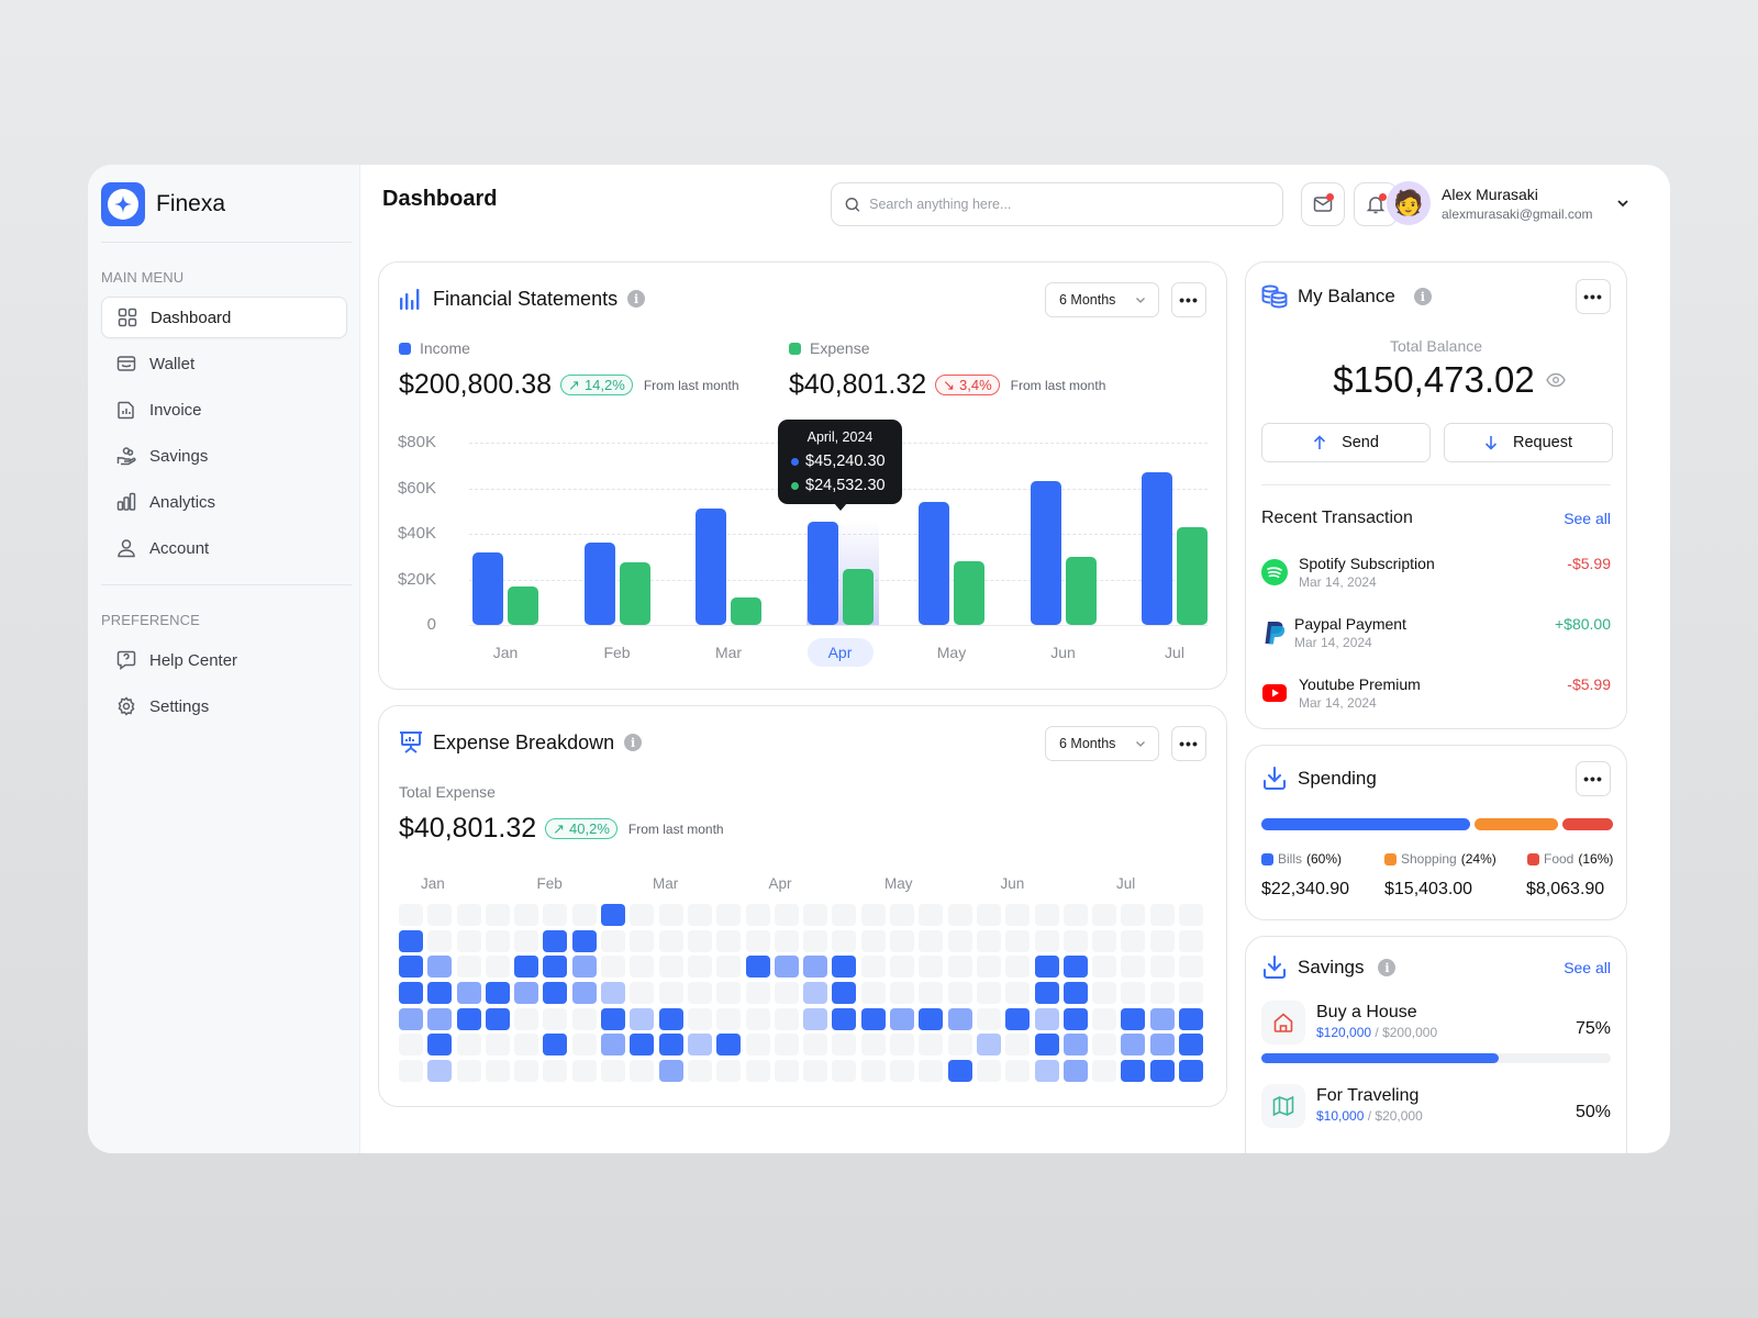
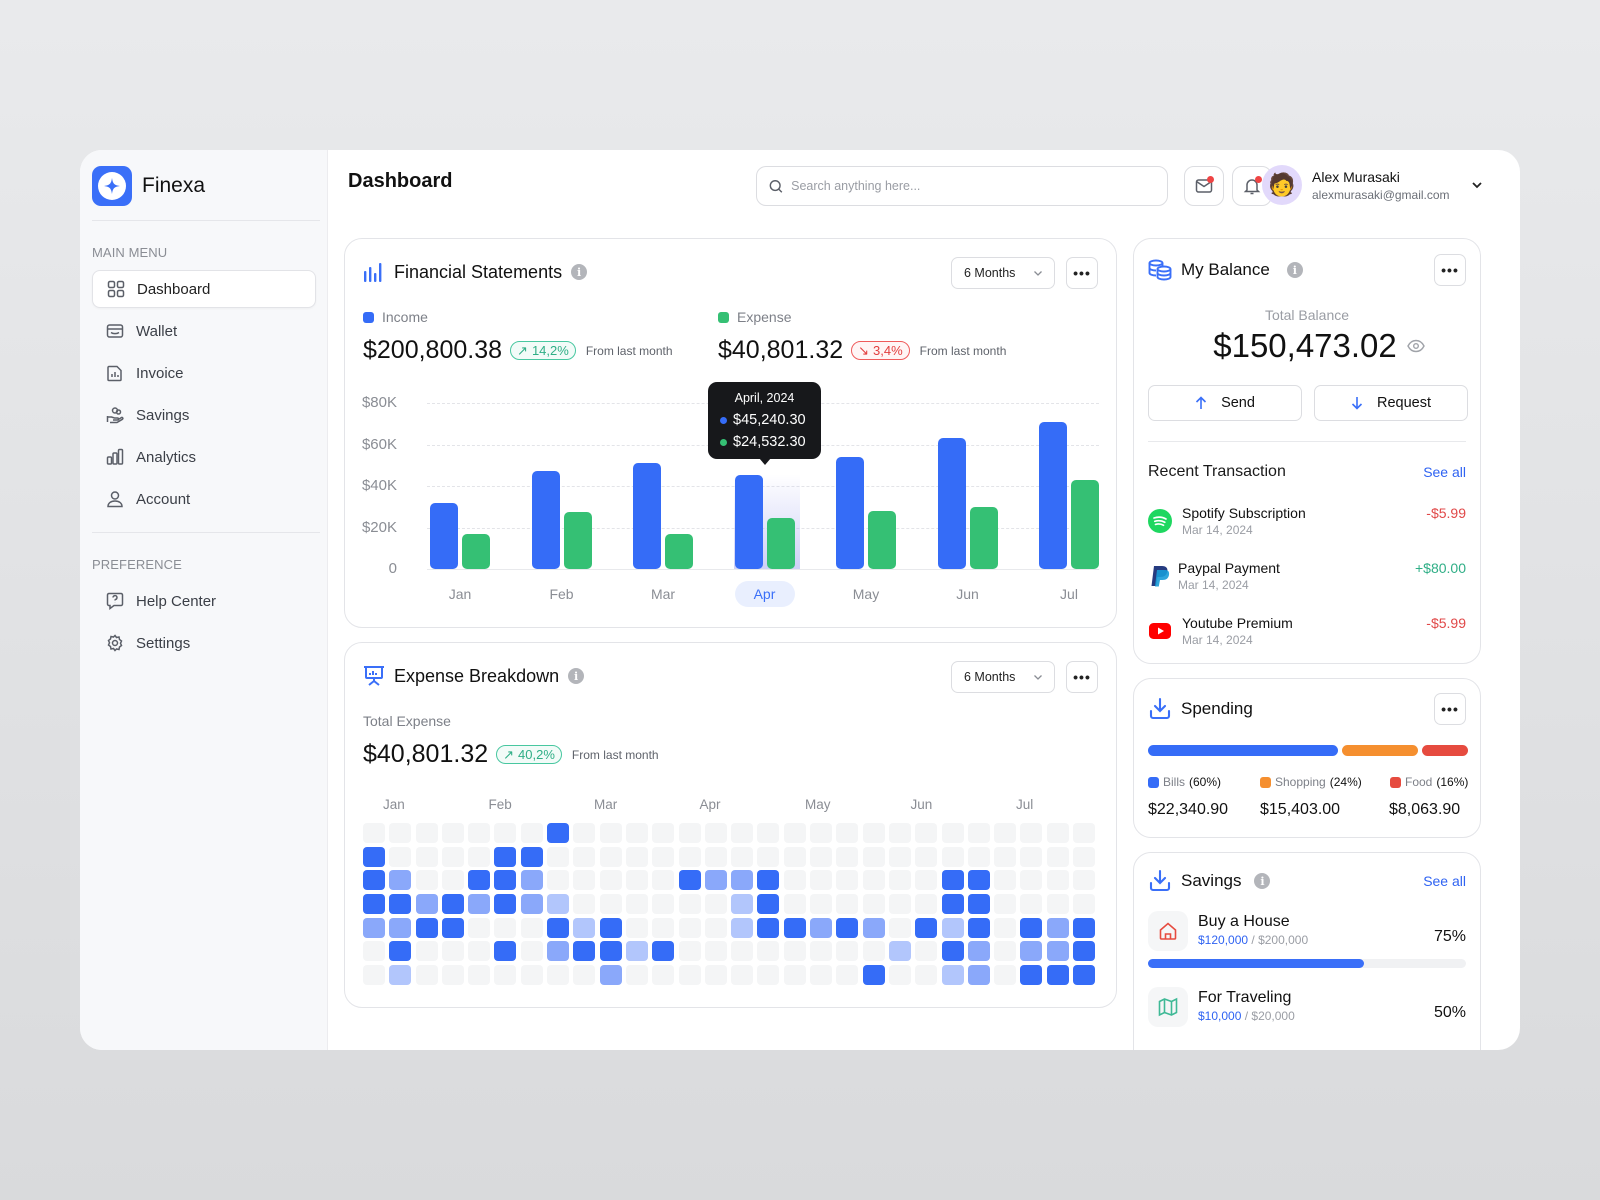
Income/Feb: $36K -> $47K
Expense/Mar: $12K -> $17K
Income/Jul: $67K -> $71K
